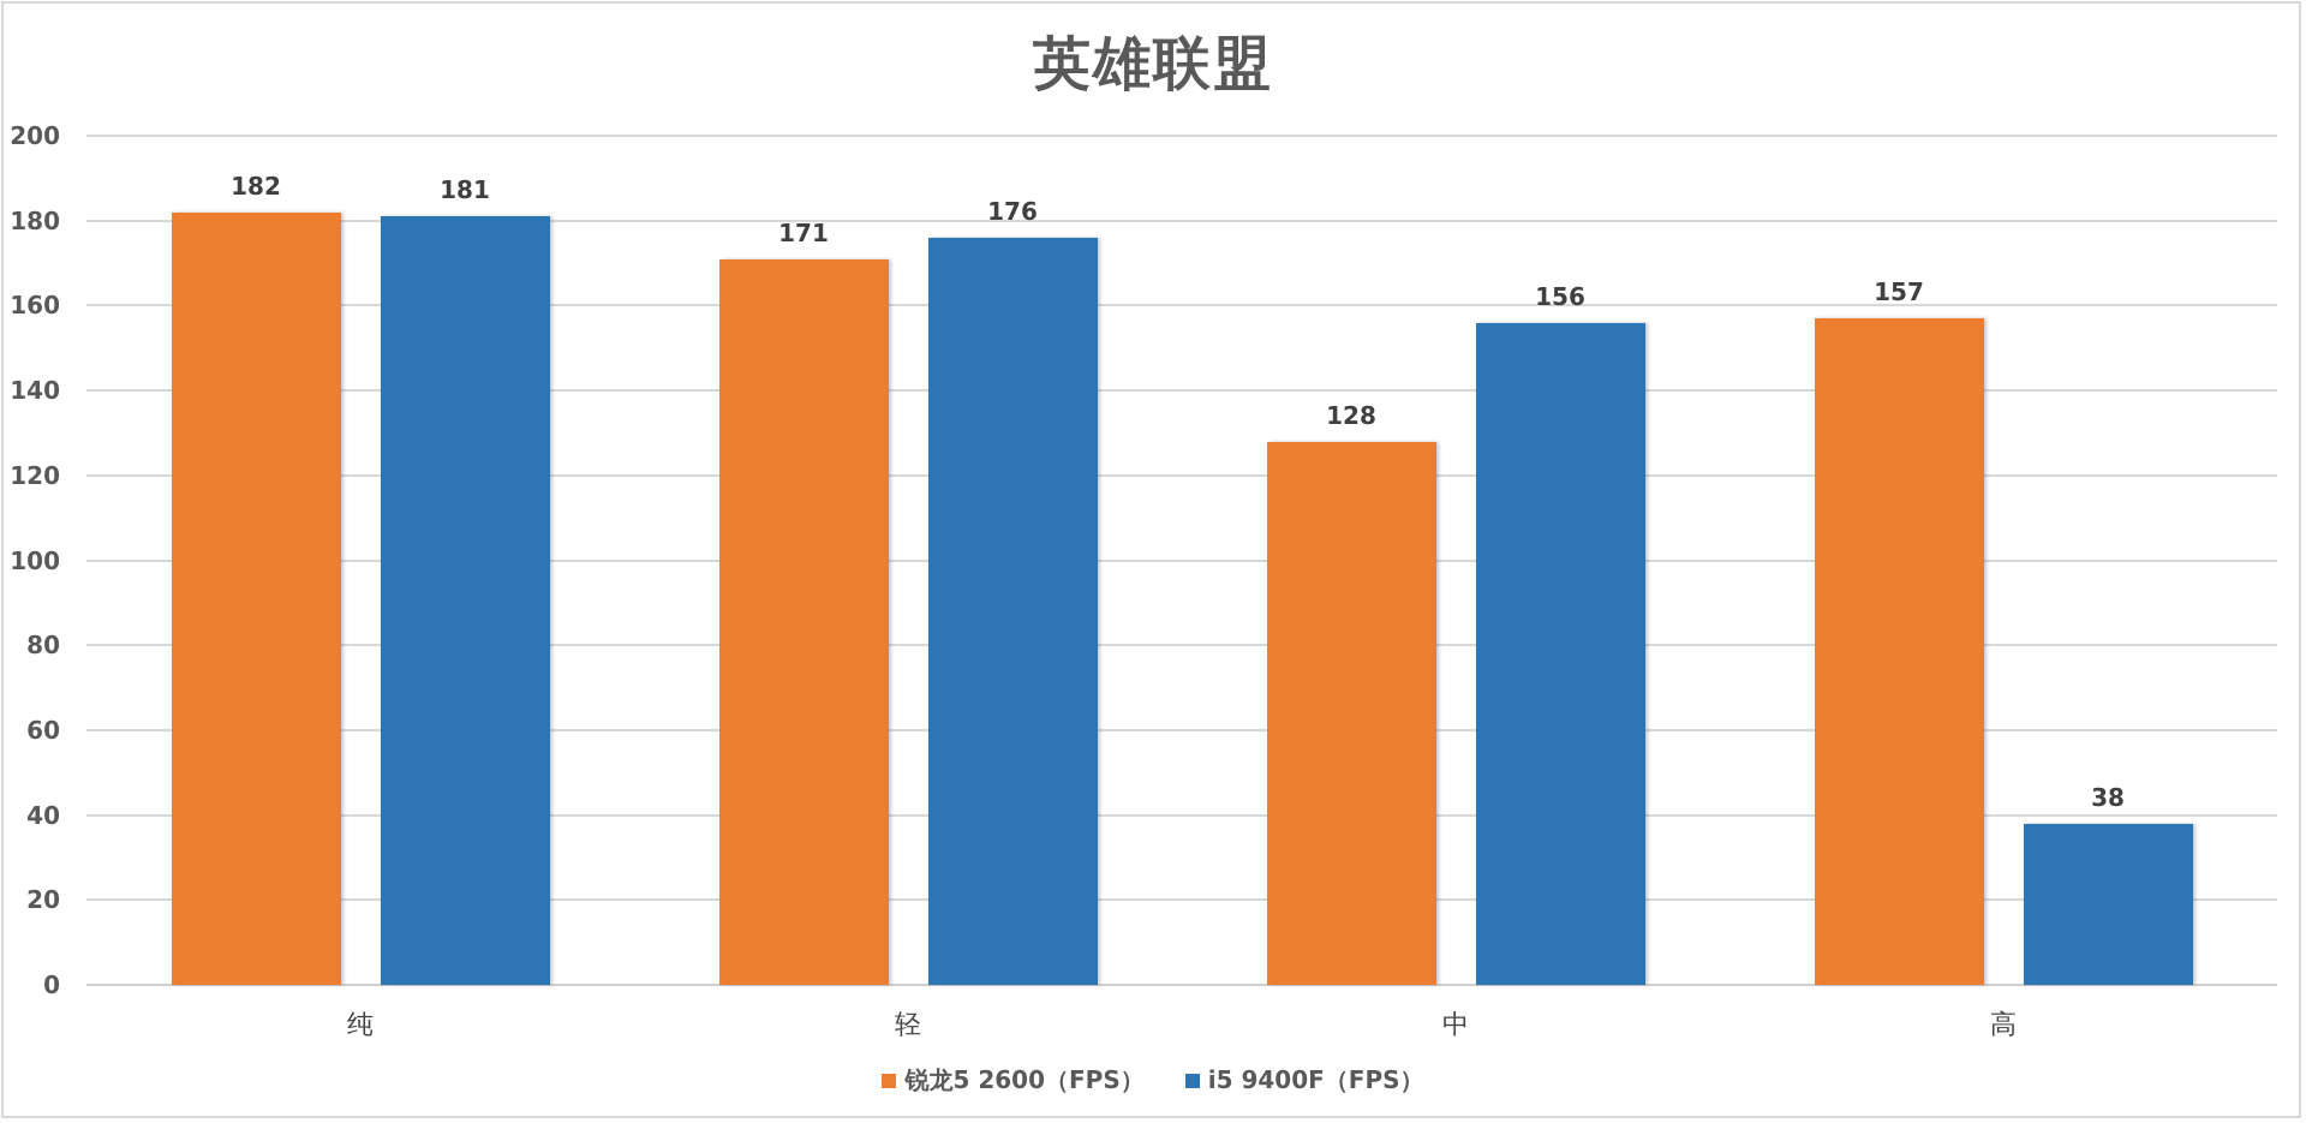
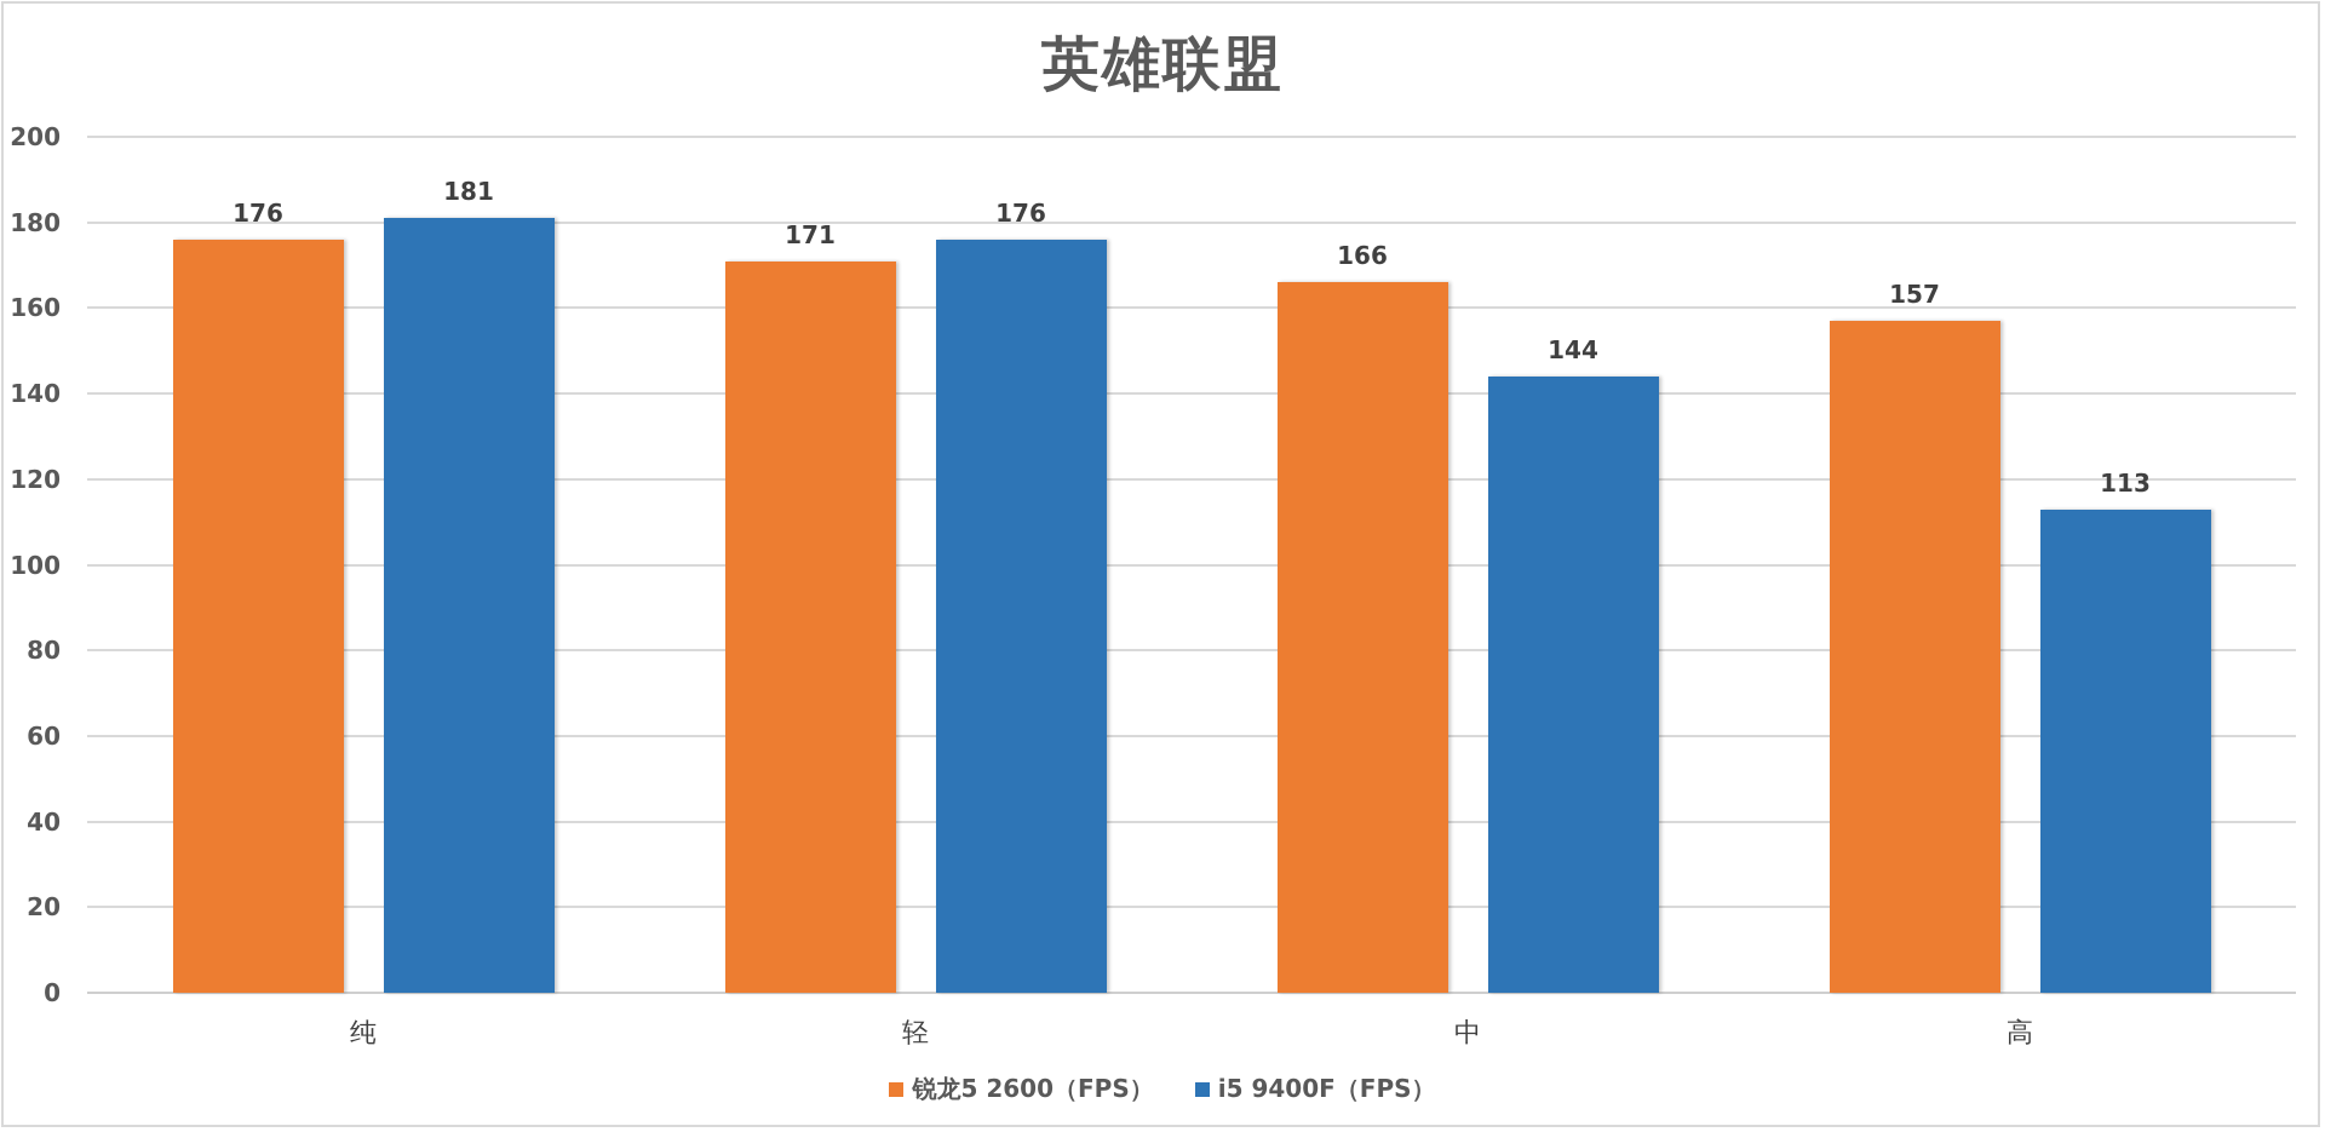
锐龙5 2600（FPS）/纯: 182 -> 176
锐龙5 2600（FPS）/中: 128 -> 166
i5 9400F（FPS）/中: 156 -> 144
i5 9400F（FPS）/高: 38 -> 113
